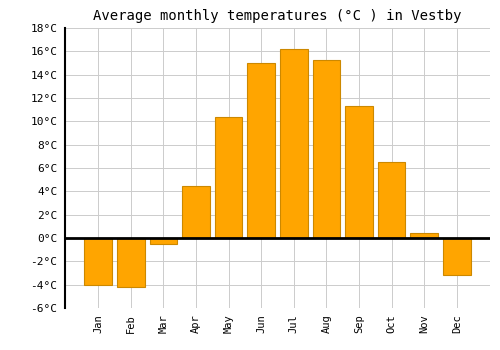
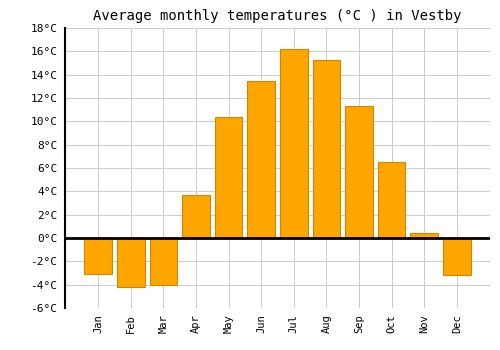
Jan: -4.0°C -> -3.1°C
Mar: -0.5°C -> -4.0°C
Apr: 4.5°C -> 3.7°C
Jun: 15.0°C -> 13.5°C
